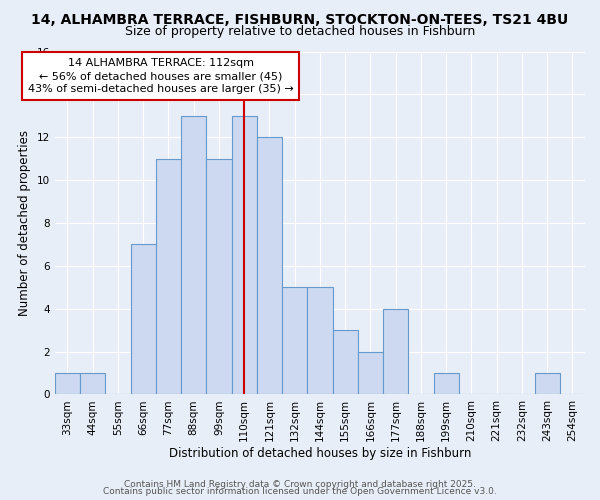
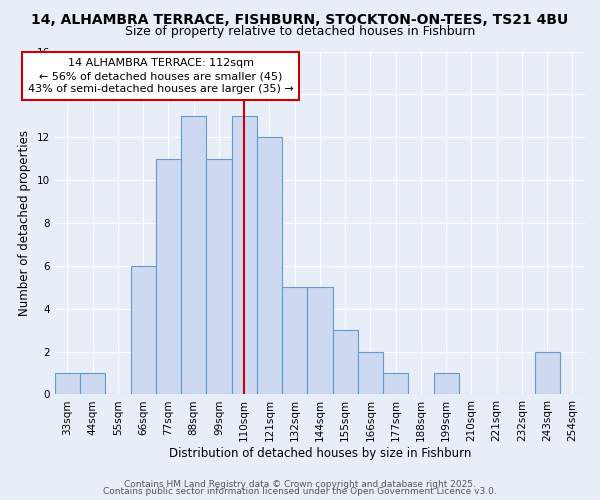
66sqm: 7 -> 6
177sqm: 4 -> 1
243sqm: 1 -> 2
